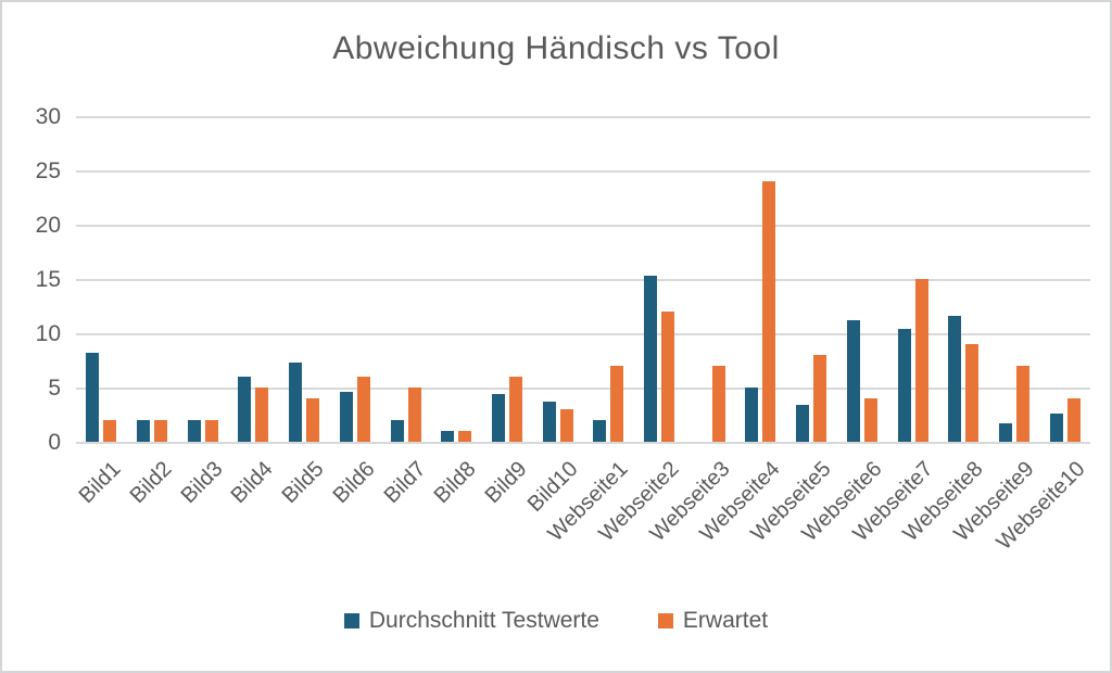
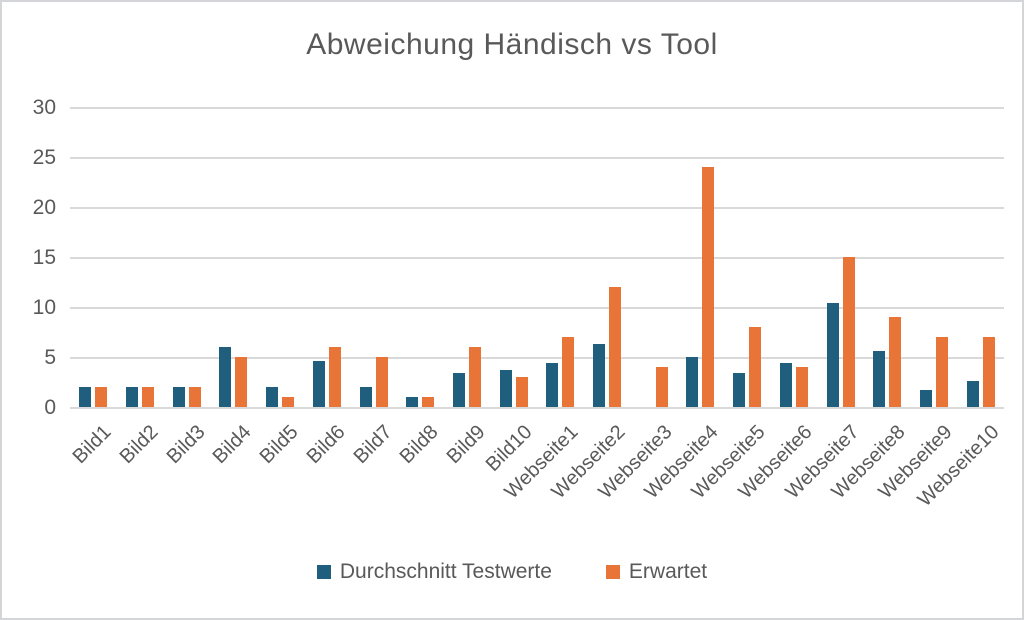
Durchschnitt Testwerte/Bild1: 8.2 -> 2.0
Durchschnitt Testwerte/Bild5: 7.3 -> 2.0
Erwartet/Bild5: 4 -> 1
Durchschnitt Testwerte/Bild9: 4.4 -> 3.4
Durchschnitt Testwerte/Webseite1: 2.0 -> 4.4
Durchschnitt Testwerte/Webseite2: 15.3 -> 6.3
Erwartet/Webseite3: 7 -> 4
Durchschnitt Testwerte/Webseite6: 11.2 -> 4.4
Durchschnitt Testwerte/Webseite8: 11.6 -> 5.6
Erwartet/Webseite10: 4 -> 7
